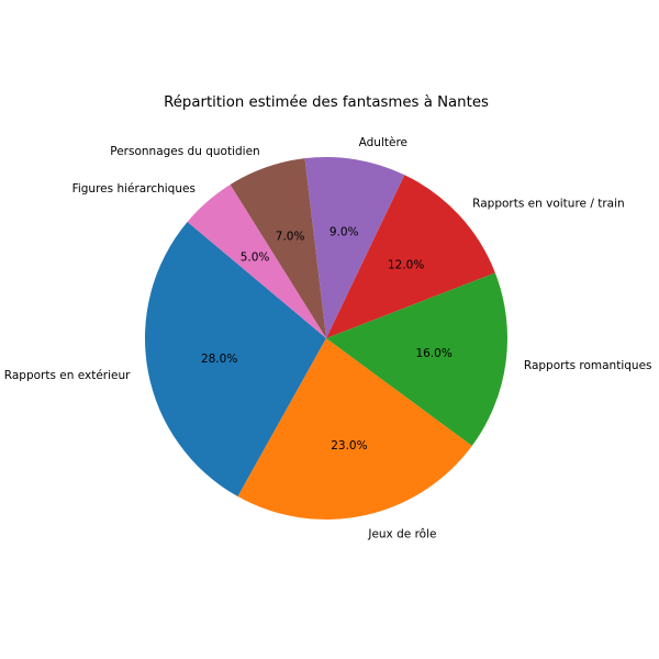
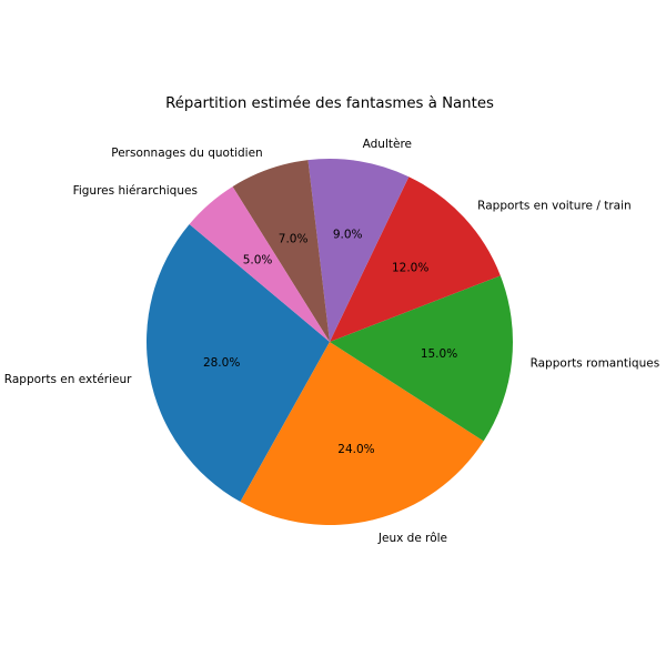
Jeux de rôle: 23.0% -> 24.0%
Rapports romantiques: 16.0% -> 15.0%
